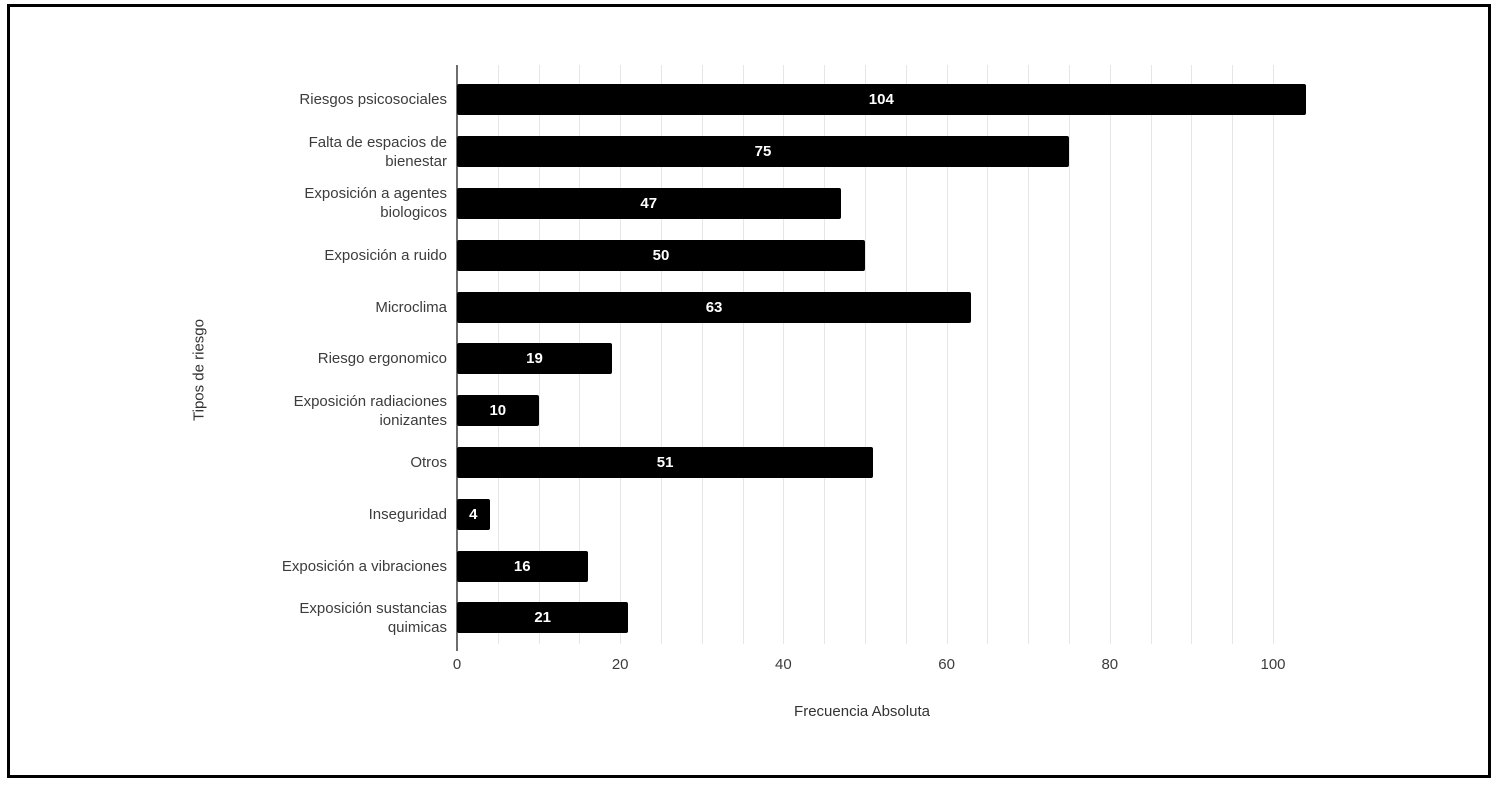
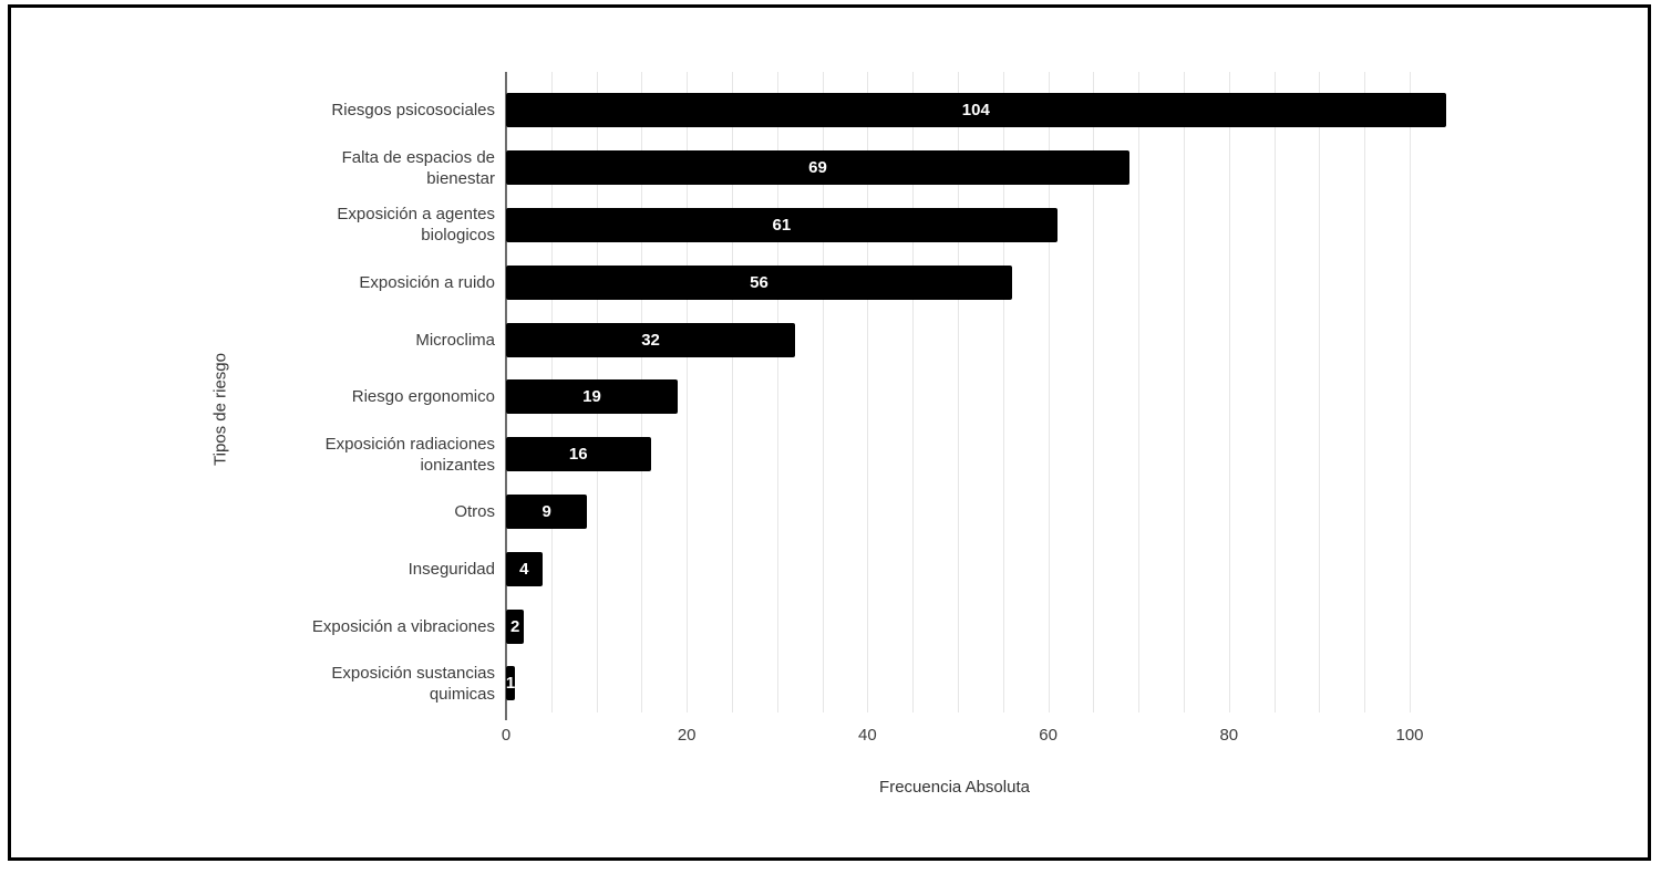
Falta de espacios de bienestar: 75 -> 69
Exposición a agentes biologicos: 47 -> 61
Exposición a ruido: 50 -> 56
Microclima: 63 -> 32
Exposición radiaciones ionizantes: 10 -> 16
Otros: 51 -> 9
Exposición a vibraciones: 16 -> 2
Exposición sustancias quimicas: 21 -> 1
